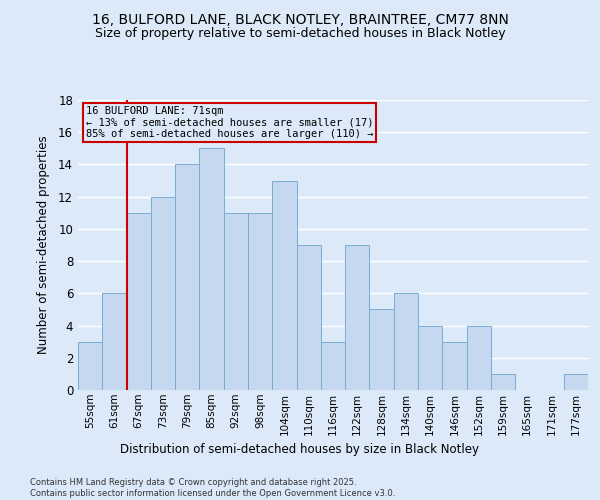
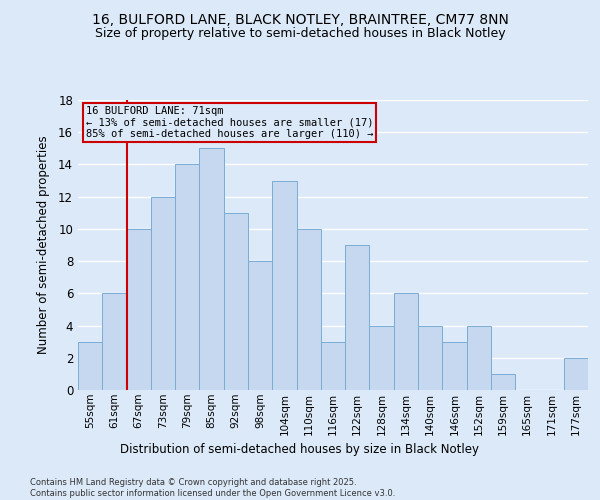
67sqm: 11 -> 10
98sqm: 11 -> 8
110sqm: 9 -> 10
128sqm: 5 -> 4
177sqm: 1 -> 2
